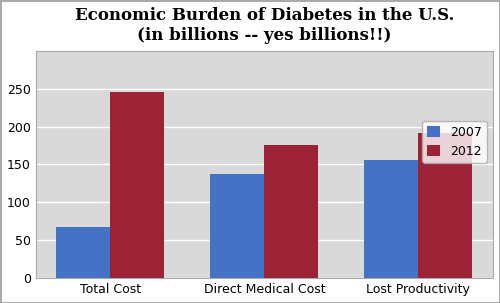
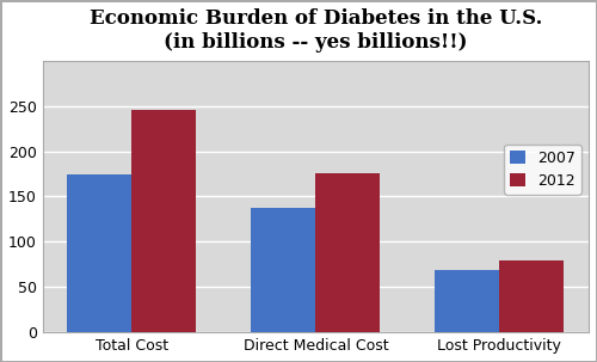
2007/Total Cost: 68 -> 174
2007/Lost Productivity: 156 -> 69
2012/Lost Productivity: 192 -> 79
